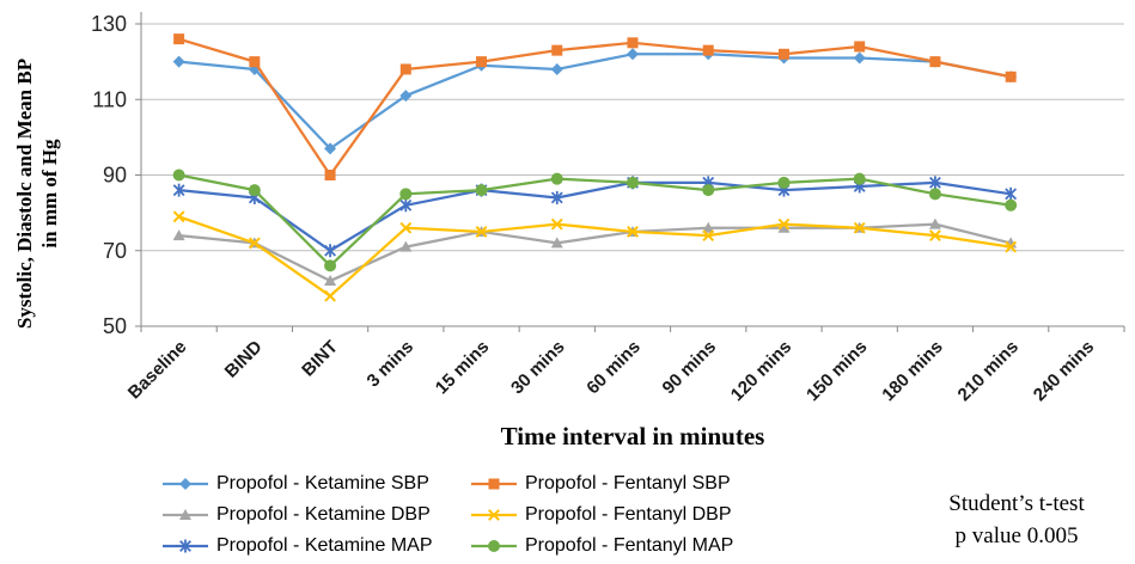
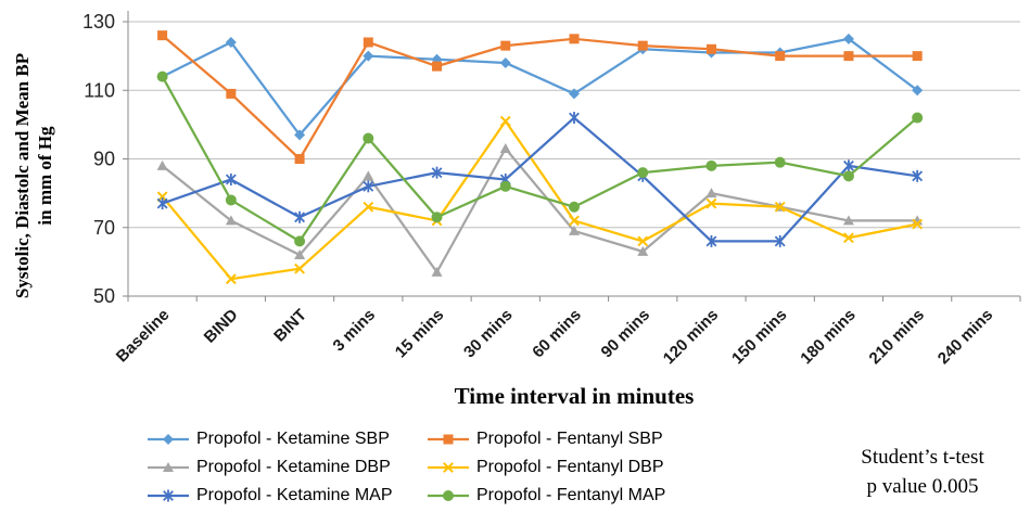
Propofol - Ketamine SBP/Baseline: 120 -> 114
Propofol - Ketamine DBP/Baseline: 74 -> 88
Propofol - Ketamine MAP/Baseline: 86 -> 77
Propofol - Fentanyl MAP/Baseline: 90 -> 114
Propofol - Ketamine SBP/BIND: 118 -> 124
Propofol - Fentanyl SBP/BIND: 120 -> 109
Propofol - Fentanyl DBP/BIND: 72 -> 55
Propofol - Fentanyl MAP/BIND: 86 -> 78
Propofol - Ketamine MAP/BINT: 70 -> 73
Propofol - Ketamine SBP/3 mins: 111 -> 120
Propofol - Fentanyl SBP/3 mins: 118 -> 124
Propofol - Ketamine DBP/3 mins: 71 -> 85
Propofol - Fentanyl MAP/3 mins: 85 -> 96
Propofol - Fentanyl SBP/15 mins: 120 -> 117
Propofol - Ketamine DBP/15 mins: 75 -> 57
Propofol - Fentanyl DBP/15 mins: 75 -> 72
Propofol - Fentanyl MAP/15 mins: 86 -> 73
Propofol - Ketamine DBP/30 mins: 72 -> 93
Propofol - Fentanyl DBP/30 mins: 77 -> 101
Propofol - Fentanyl MAP/30 mins: 89 -> 82
Propofol - Ketamine SBP/60 mins: 122 -> 109
Propofol - Ketamine DBP/60 mins: 75 -> 69
Propofol - Fentanyl DBP/60 mins: 75 -> 72
Propofol - Ketamine MAP/60 mins: 88 -> 102
Propofol - Fentanyl MAP/60 mins: 88 -> 76
Propofol - Ketamine DBP/90 mins: 76 -> 63
Propofol - Fentanyl DBP/90 mins: 74 -> 66
Propofol - Ketamine MAP/90 mins: 88 -> 85
Propofol - Ketamine DBP/120 mins: 76 -> 80
Propofol - Ketamine MAP/120 mins: 86 -> 66
Propofol - Fentanyl SBP/150 mins: 124 -> 120
Propofol - Ketamine MAP/150 mins: 87 -> 66
Propofol - Ketamine SBP/180 mins: 120 -> 125
Propofol - Ketamine DBP/180 mins: 77 -> 72
Propofol - Fentanyl DBP/180 mins: 74 -> 67
Propofol - Ketamine SBP/210 mins: 116 -> 110
Propofol - Fentanyl SBP/210 mins: 116 -> 120
Propofol - Fentanyl MAP/210 mins: 82 -> 102
